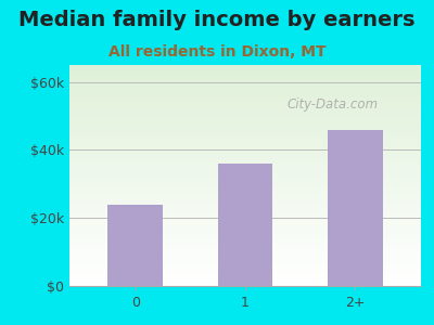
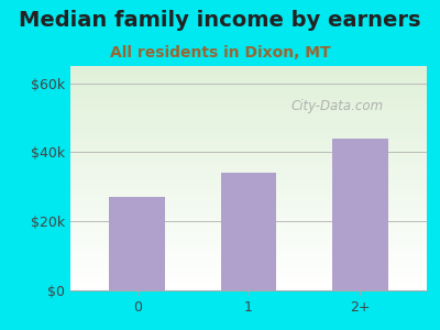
0: $24k -> $27k
1: $36k -> $34k
2+: $46k -> $44k
